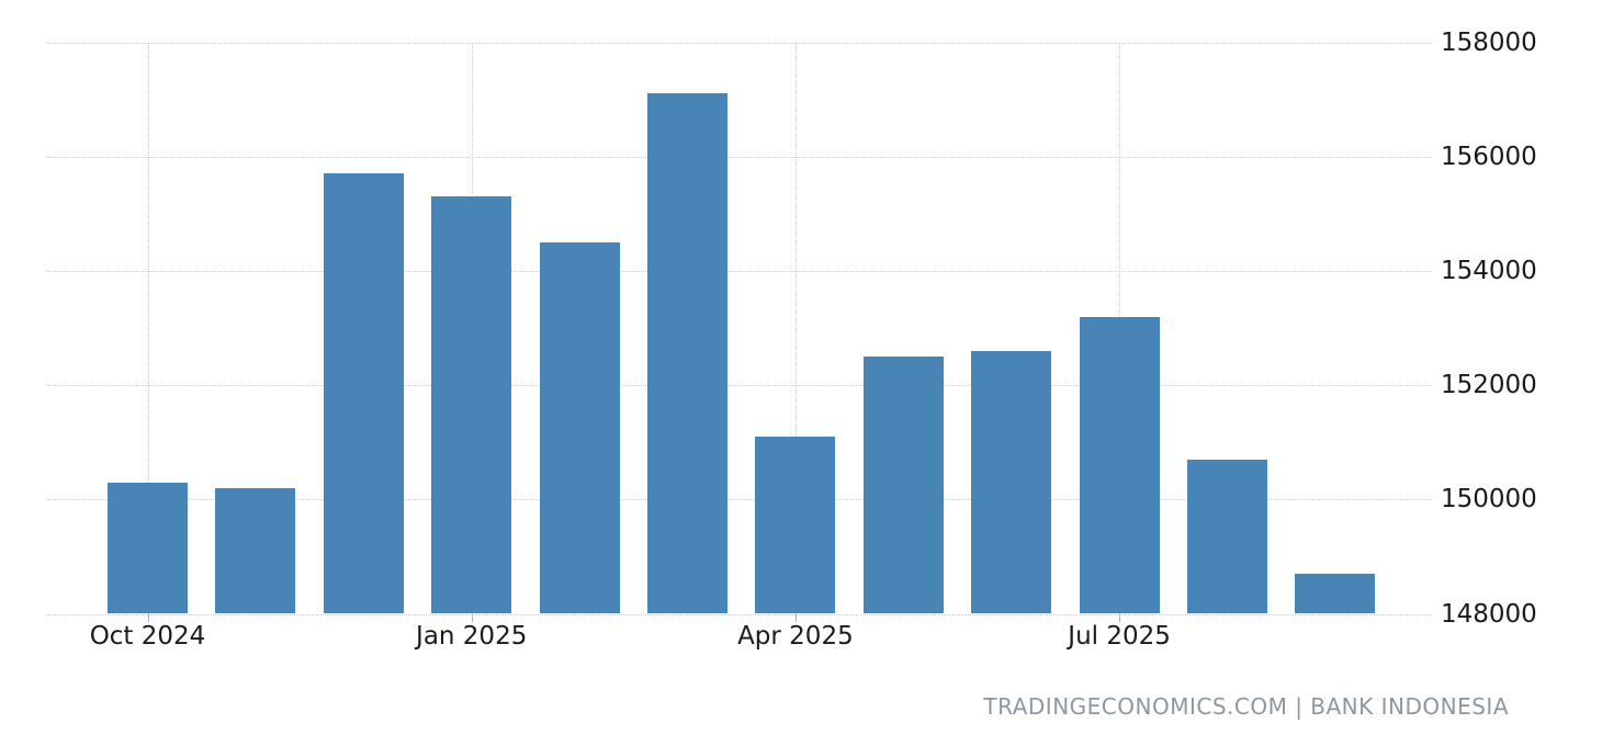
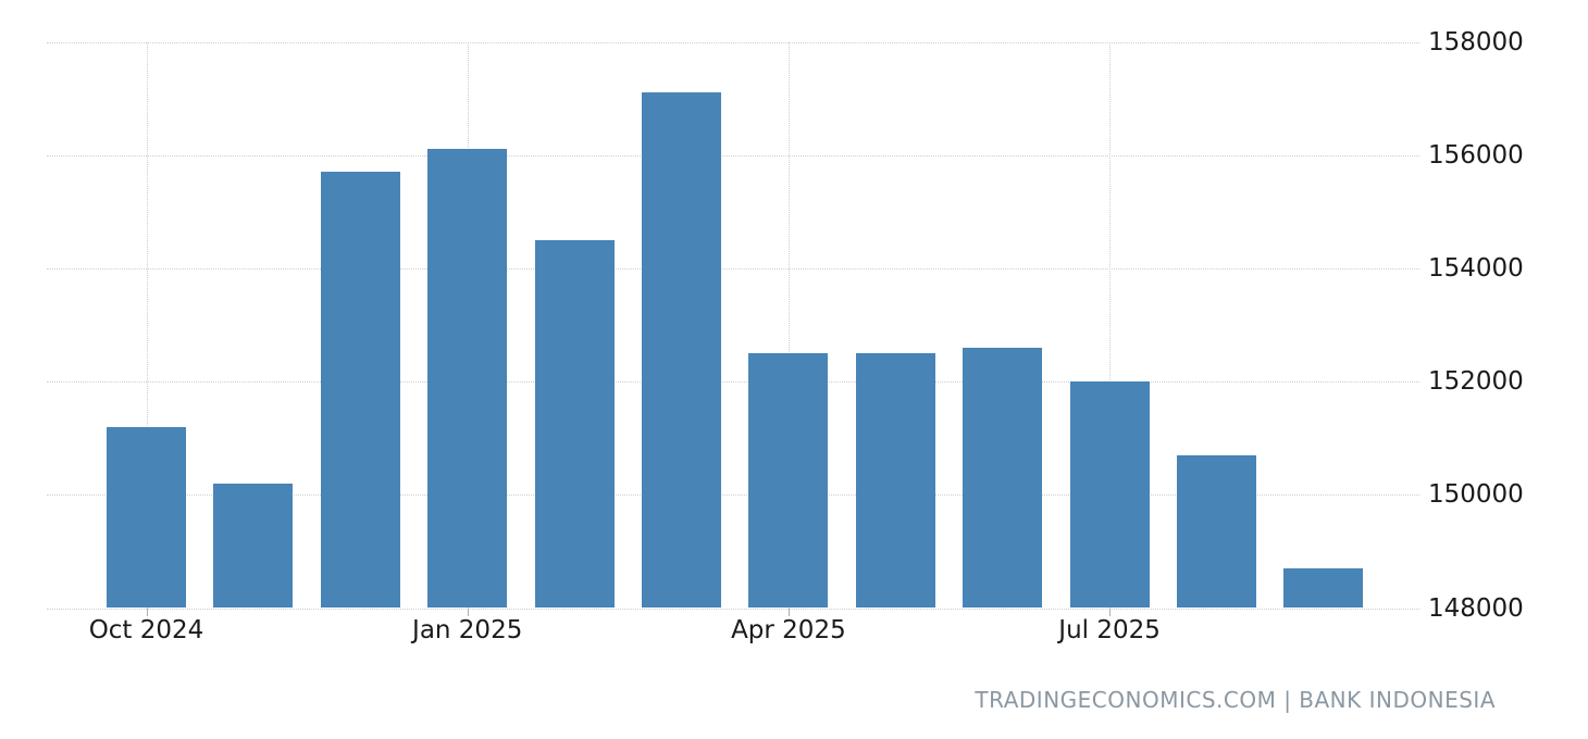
Oct 2024: 150300 -> 151200
Jan 2025: 155300 -> 156100
Apr 2025: 151100 -> 152500
Jul 2025: 153200 -> 152000
